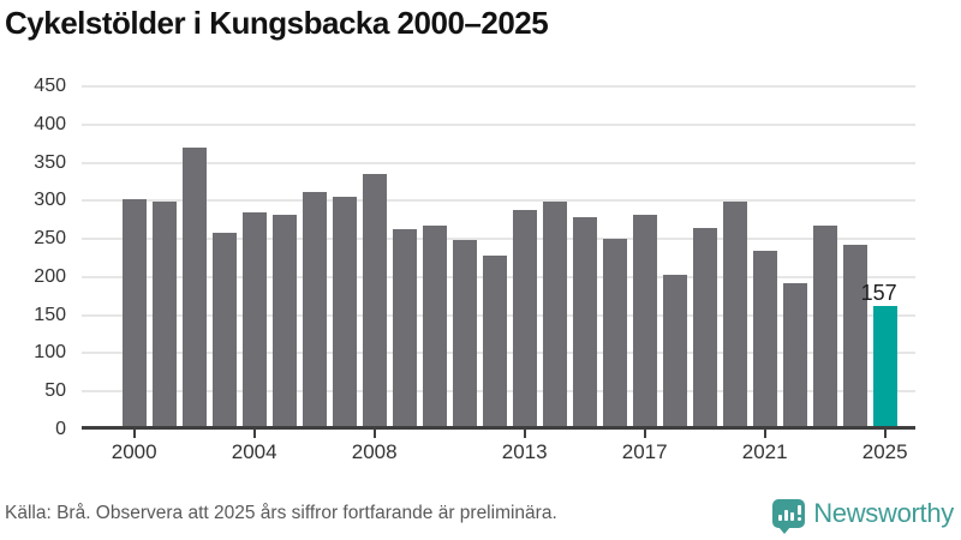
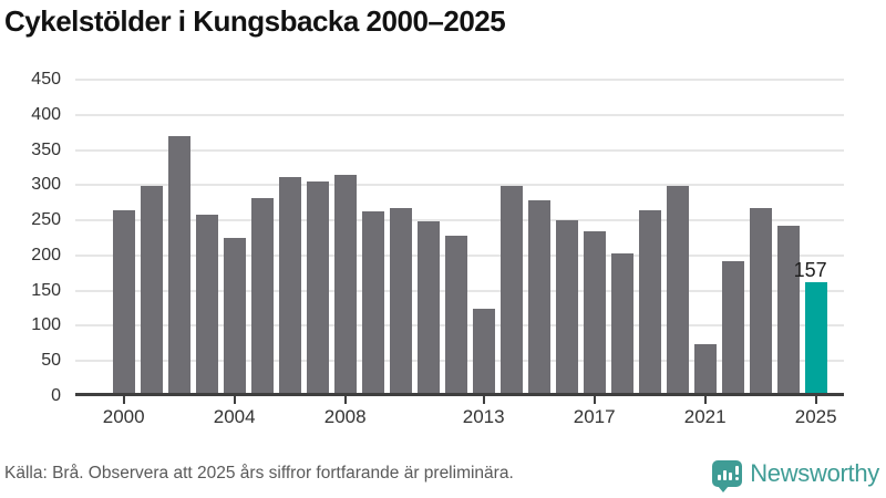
2000: 300 -> 260
2004: 280 -> 220
2008: 330 -> 310
2013: 280 -> 120
2017: 280 -> 230
2021: 230 -> 70
